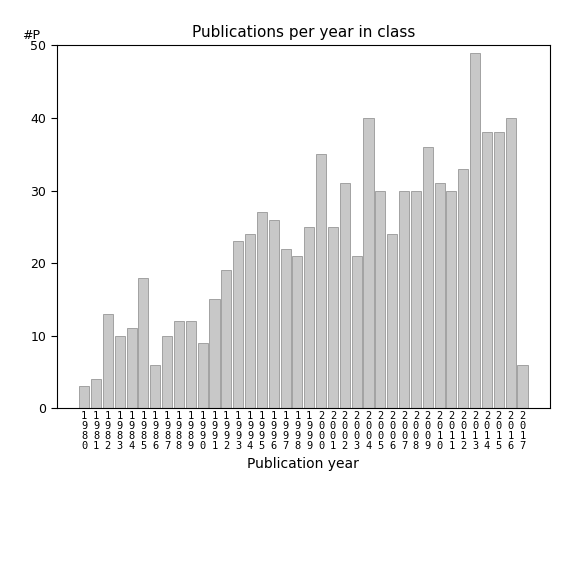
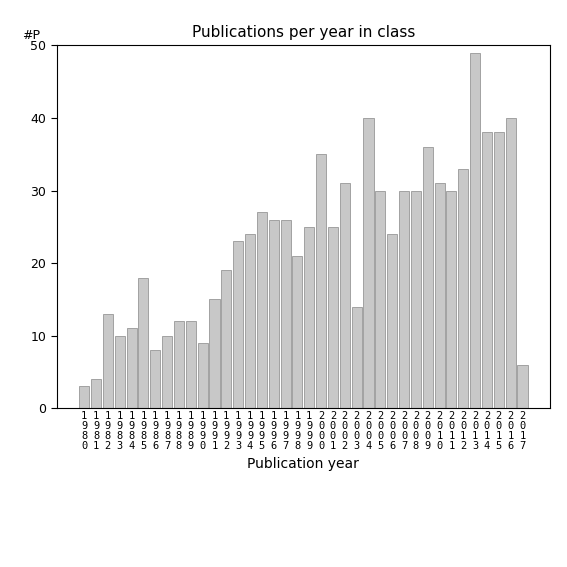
1 9 8 6: 6 -> 8
1 9 9 7: 22 -> 26
2 0 0 3: 21 -> 14
